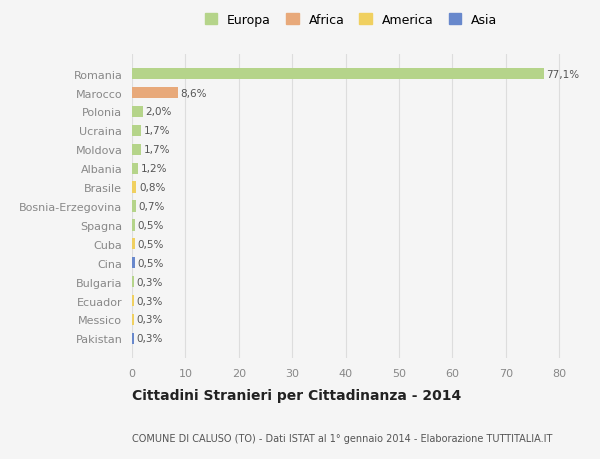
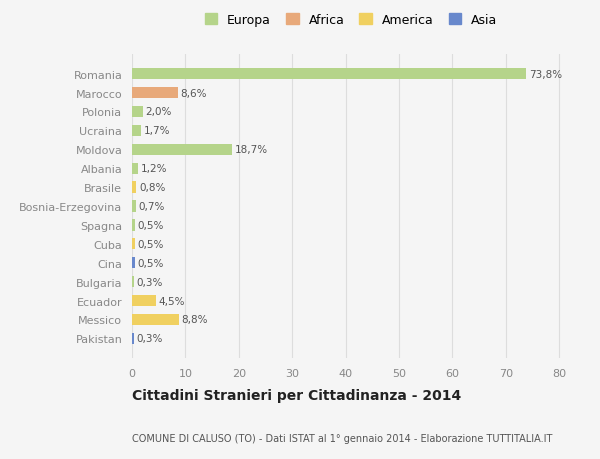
Romania: 77,1% -> 73,8%
Moldova: 1,7% -> 18,7%
Ecuador: 0,3% -> 4,5%
Messico: 0,3% -> 8,8%
